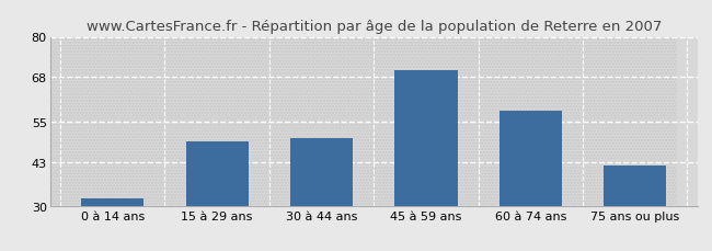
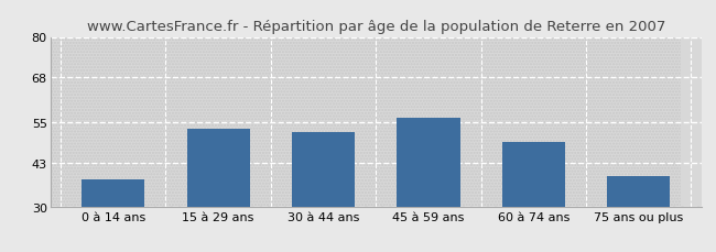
0 à 14 ans: 32 -> 38
15 à 29 ans: 49 -> 53
30 à 44 ans: 50 -> 52
45 à 59 ans: 70 -> 56
60 à 74 ans: 58 -> 49
75 ans ou plus: 42 -> 39
